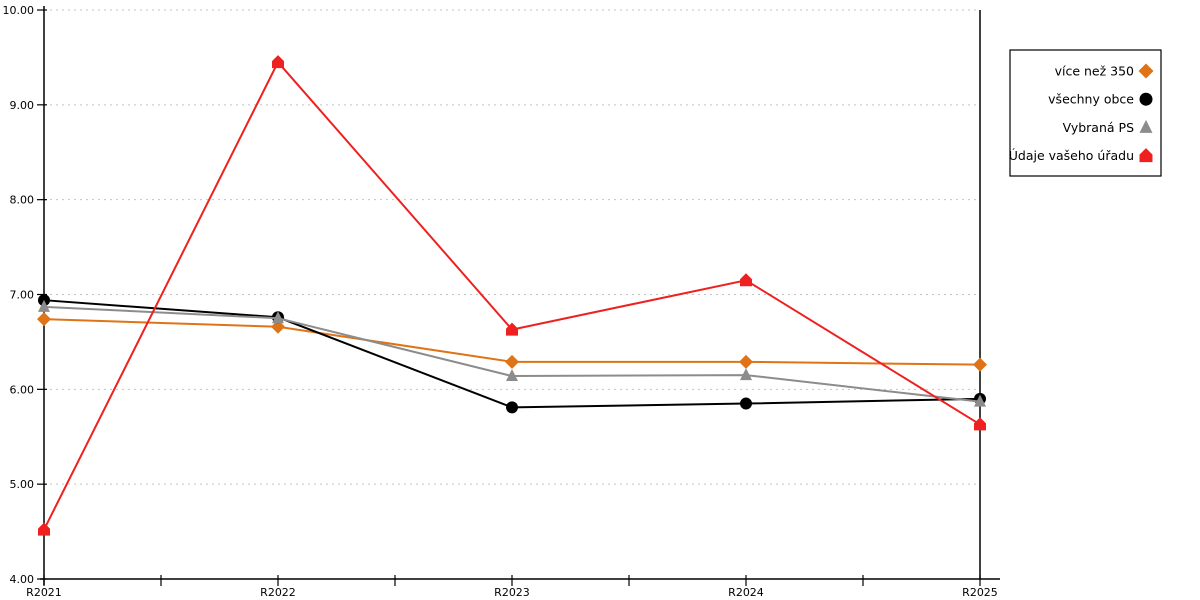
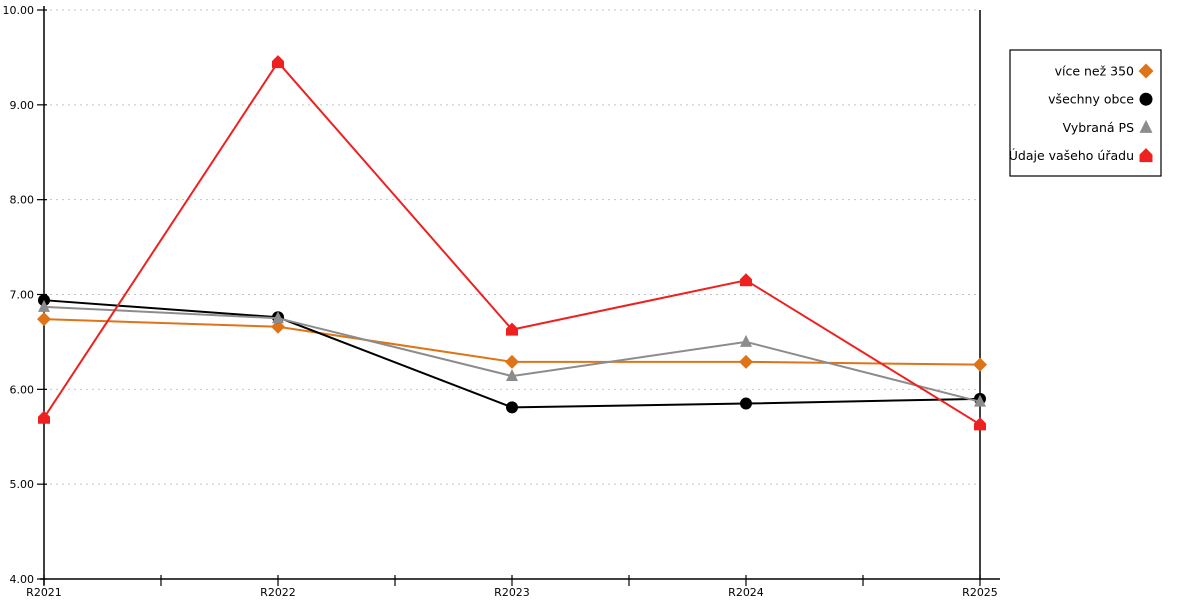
Údaje vašeho úřadu/R2021: 4.5 -> 5.7
Vybraná PS/R2024: 6.2 -> 6.5
